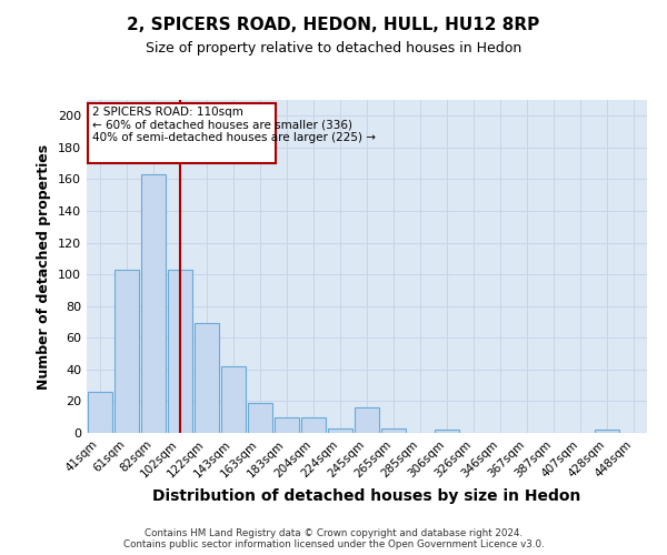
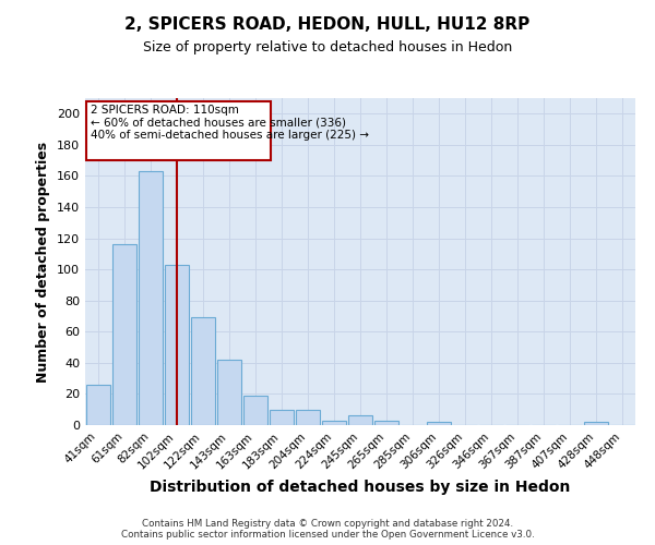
61sqm: 103 -> 116
245sqm: 16 -> 6
